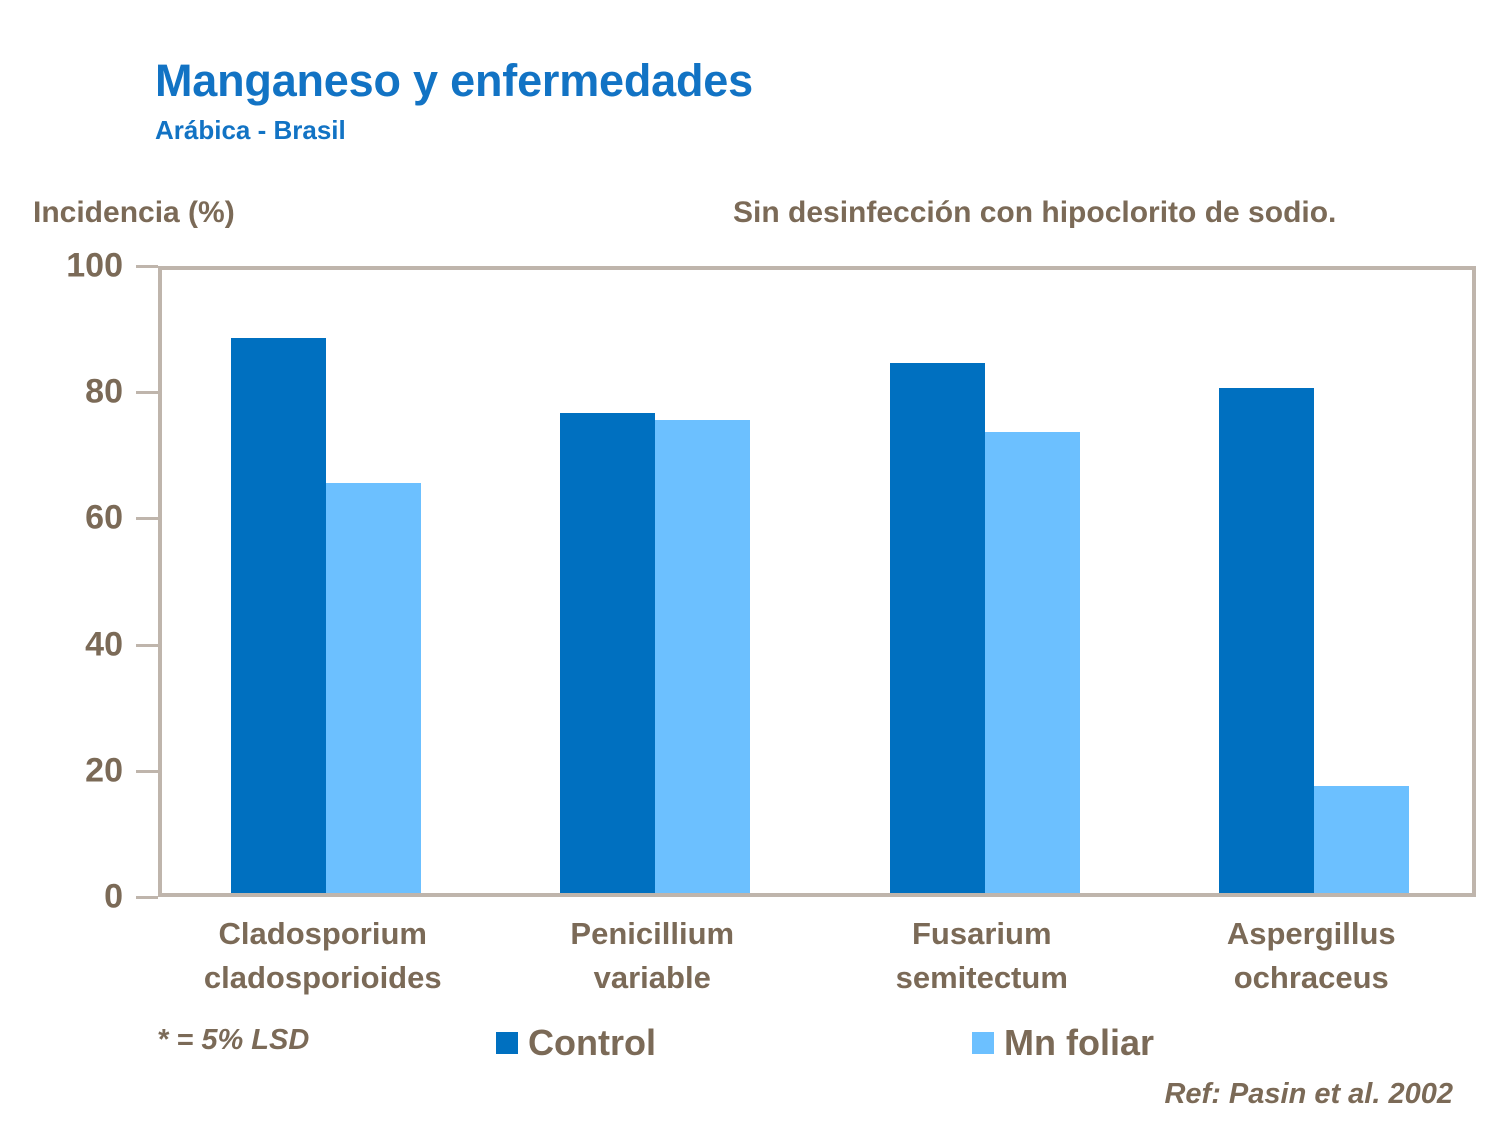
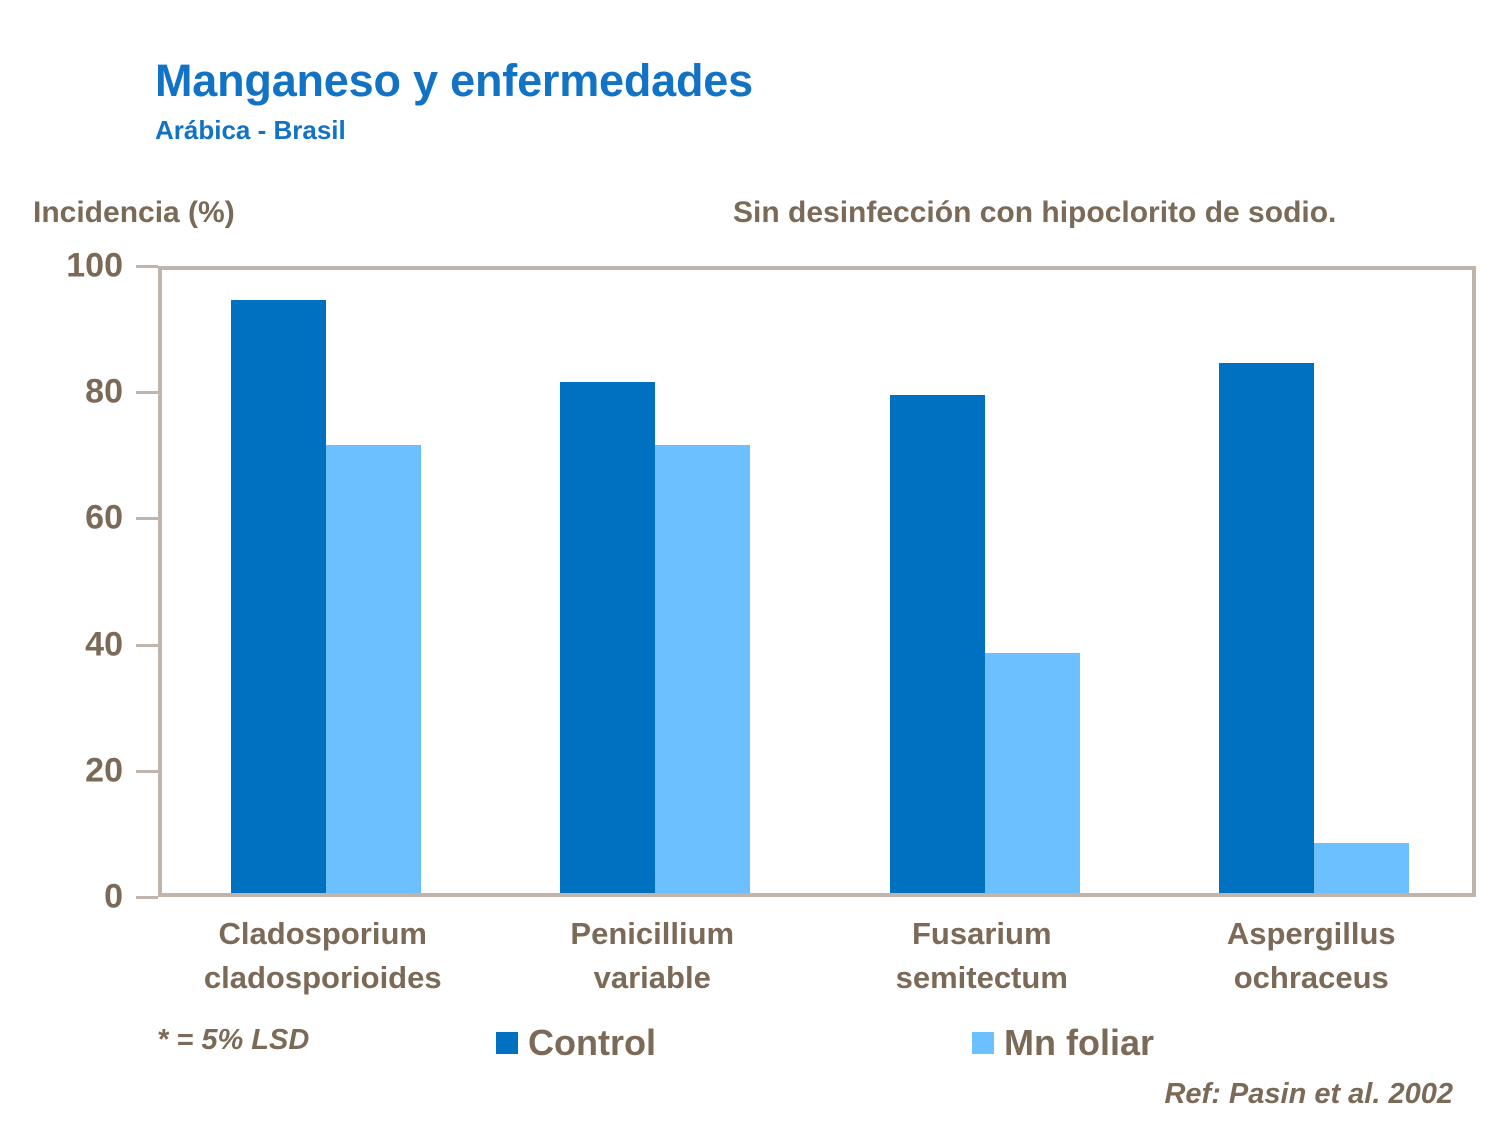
Control/Cladosporium cladosporioides: 88 -> 94
Mn foliar/Cladosporium cladosporioides: 65 -> 71
Control/Penicillium variable: 76 -> 81
Mn foliar/Penicillium variable: 75 -> 71
Control/Fusarium semitectum: 84 -> 79
Mn foliar/Fusarium semitectum: 73 -> 38
Control/Aspergillus ochraceus: 80 -> 84
Mn foliar/Aspergillus ochraceus: 17 -> 8
